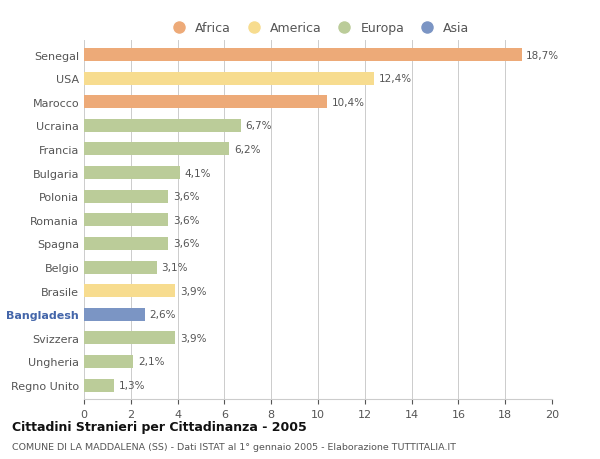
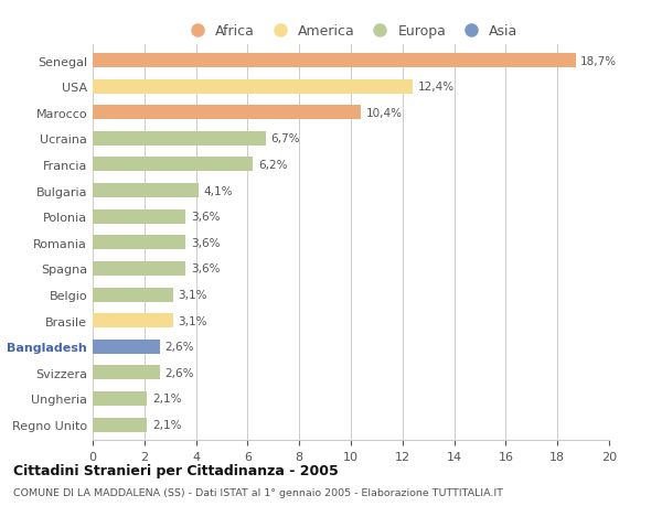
Brasile: 3,9% -> 3,1%
Svizzera: 3,9% -> 2,6%
Regno Unito: 1,3% -> 2,1%
